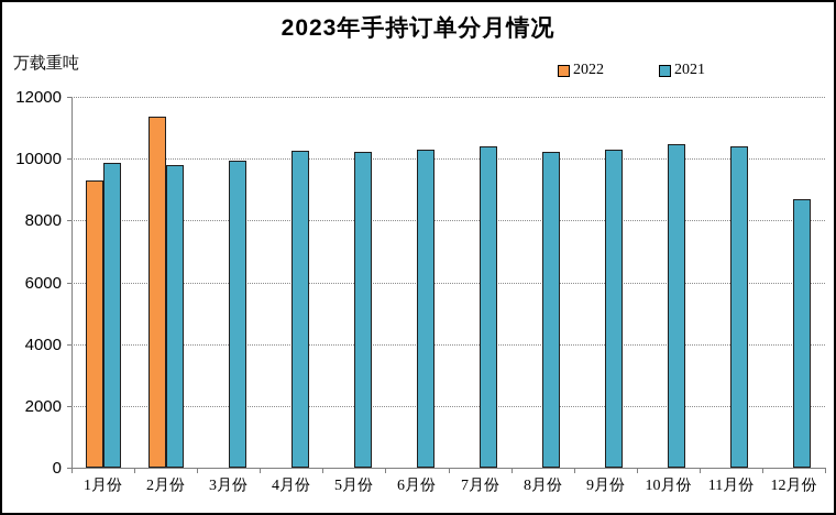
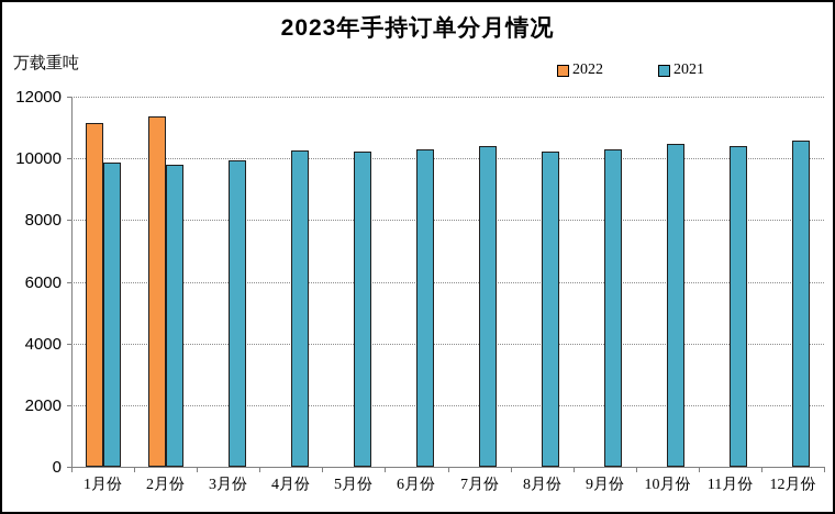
2022/1月份: 9300 -> 11100
2021/12月份: 8700 -> 10600
